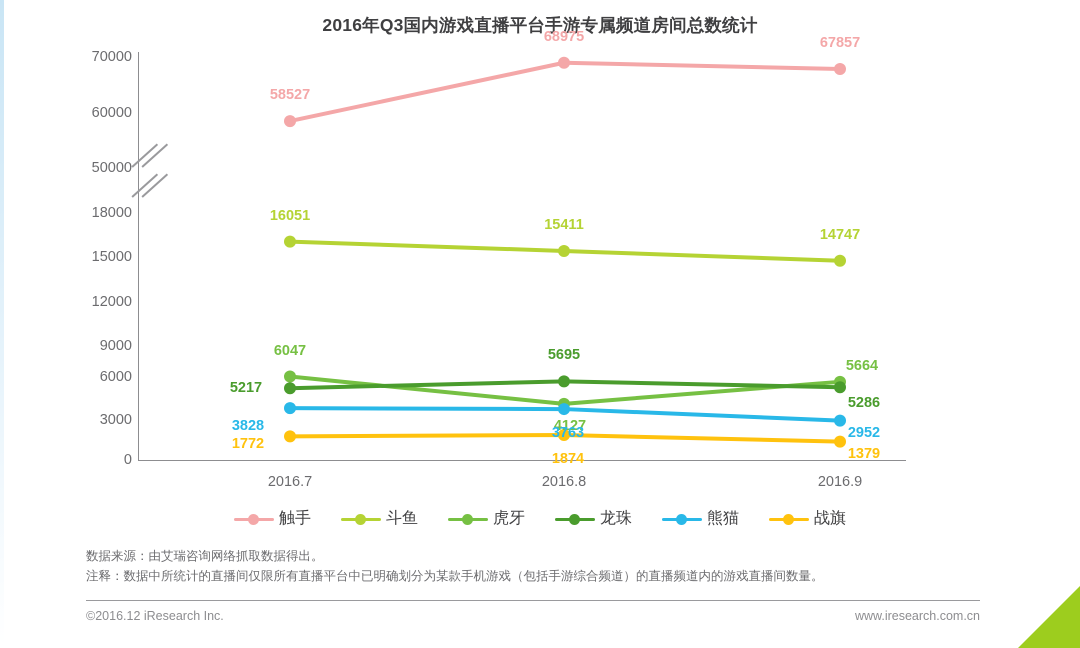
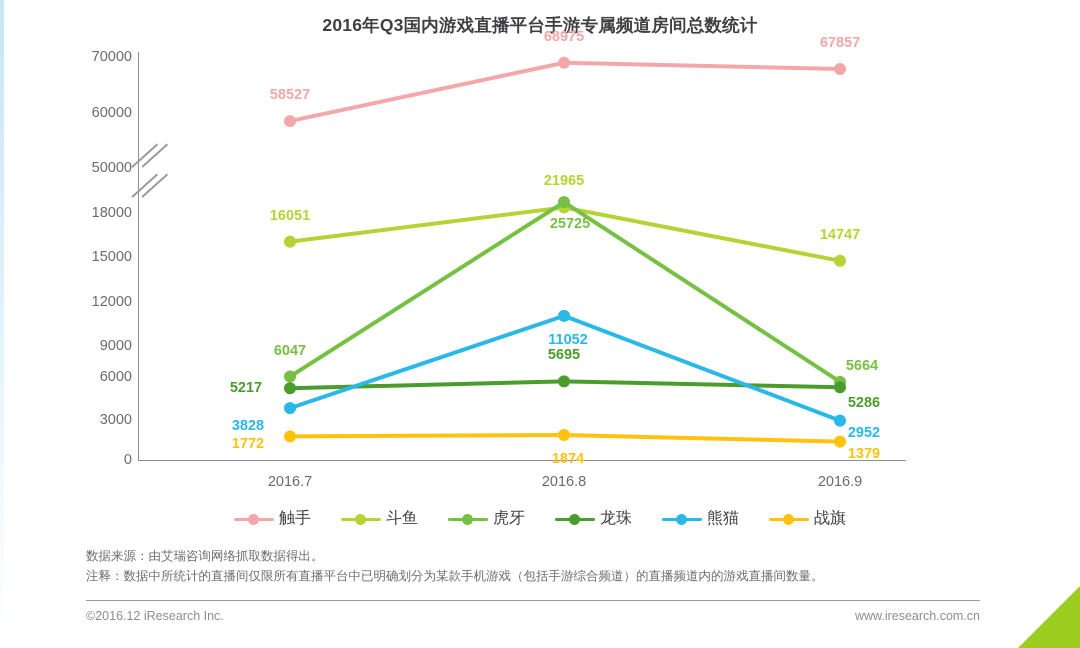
斗鱼/2016.8: 15411 -> 21965
虎牙/2016.8: 4127 -> 25725
熊猫/2016.8: 3763 -> 11052
